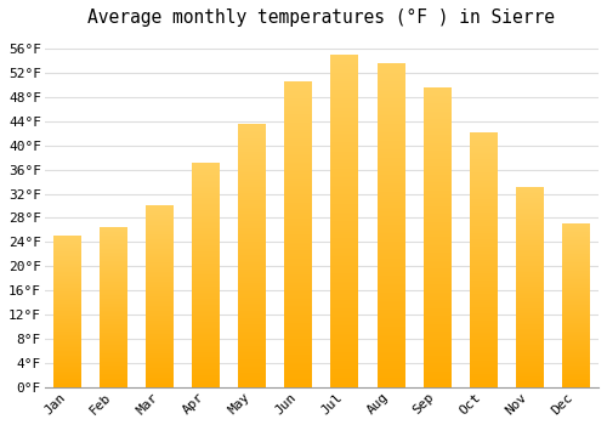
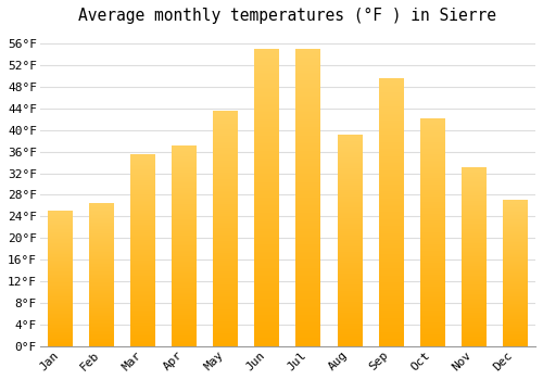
Mar: 30.0°F -> 35.5°F
Jun: 50.5°F -> 55.0°F
Aug: 53.5°F -> 39.0°F
